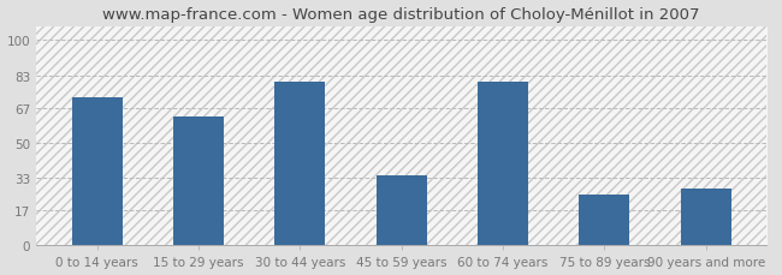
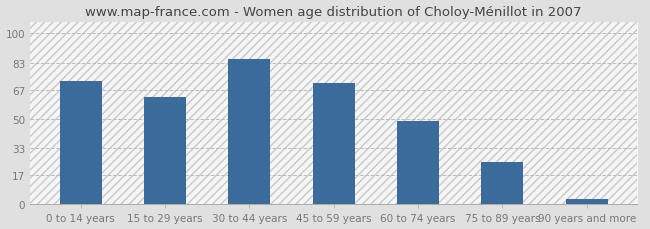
30 to 44 years: 80 -> 85
45 to 59 years: 34 -> 71
60 to 74 years: 80 -> 49
90 years and more: 28 -> 3
